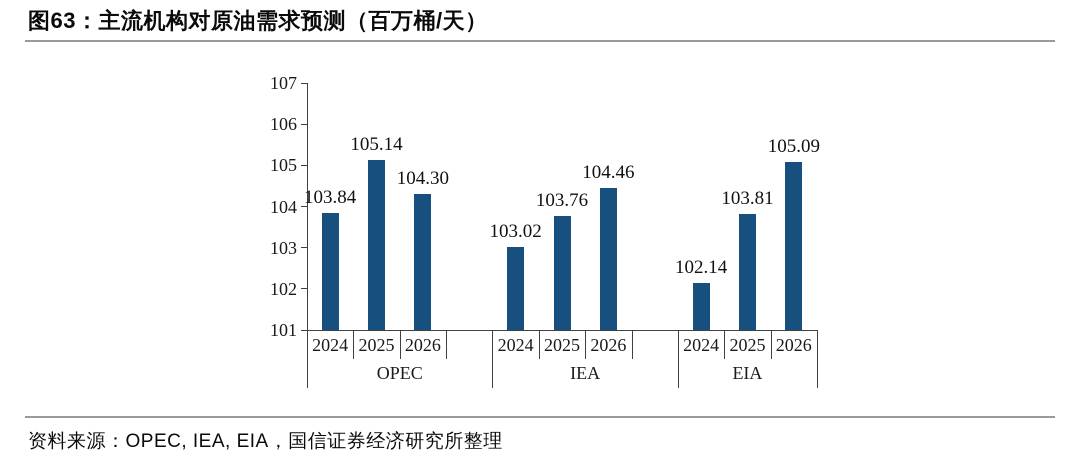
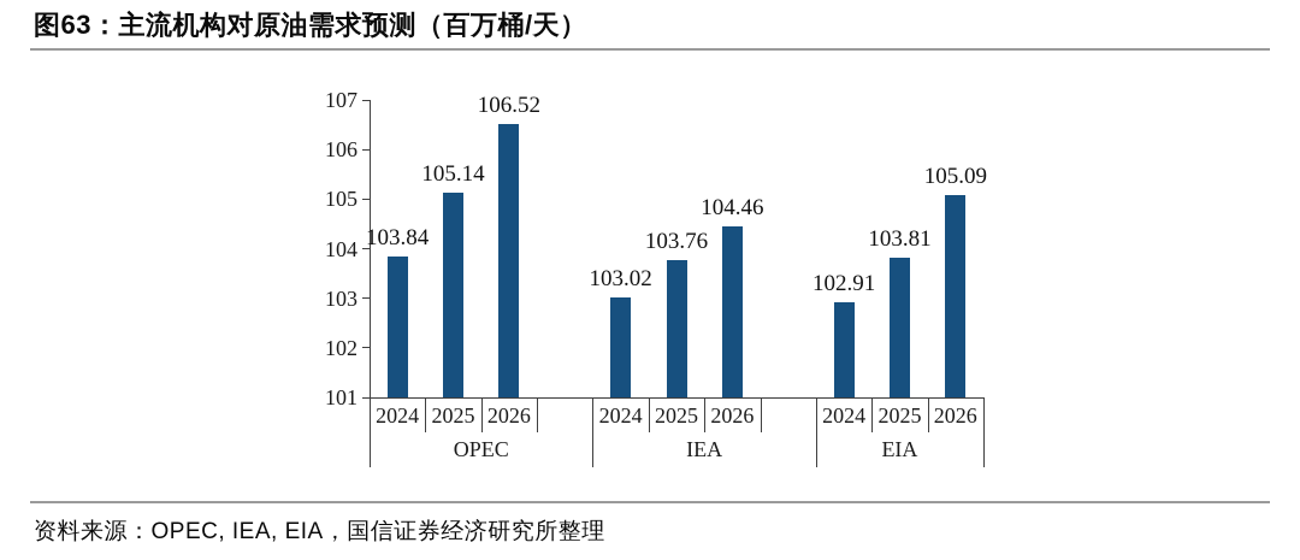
EIA/2024: 102.14 -> 102.91
OPEC/2026: 104.30 -> 106.52
